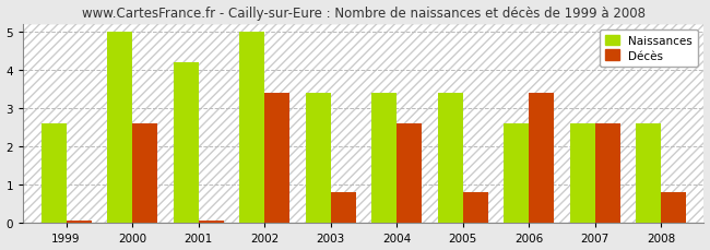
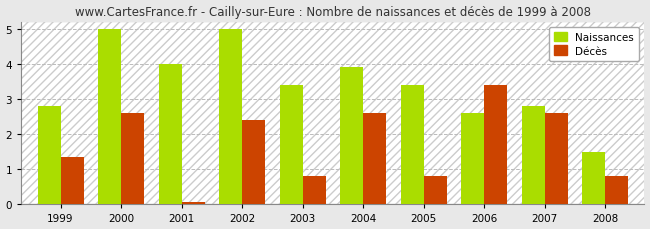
Naissances/1999: 2.6 -> 2.8
Décès/1999: 0.07 -> 1.35
Naissances/2001: 4.2 -> 4.0
Décès/2002: 3.40 -> 2.40
Naissances/2004: 3.4 -> 3.9
Naissances/2007: 2.6 -> 2.8
Naissances/2008: 2.6 -> 1.5
